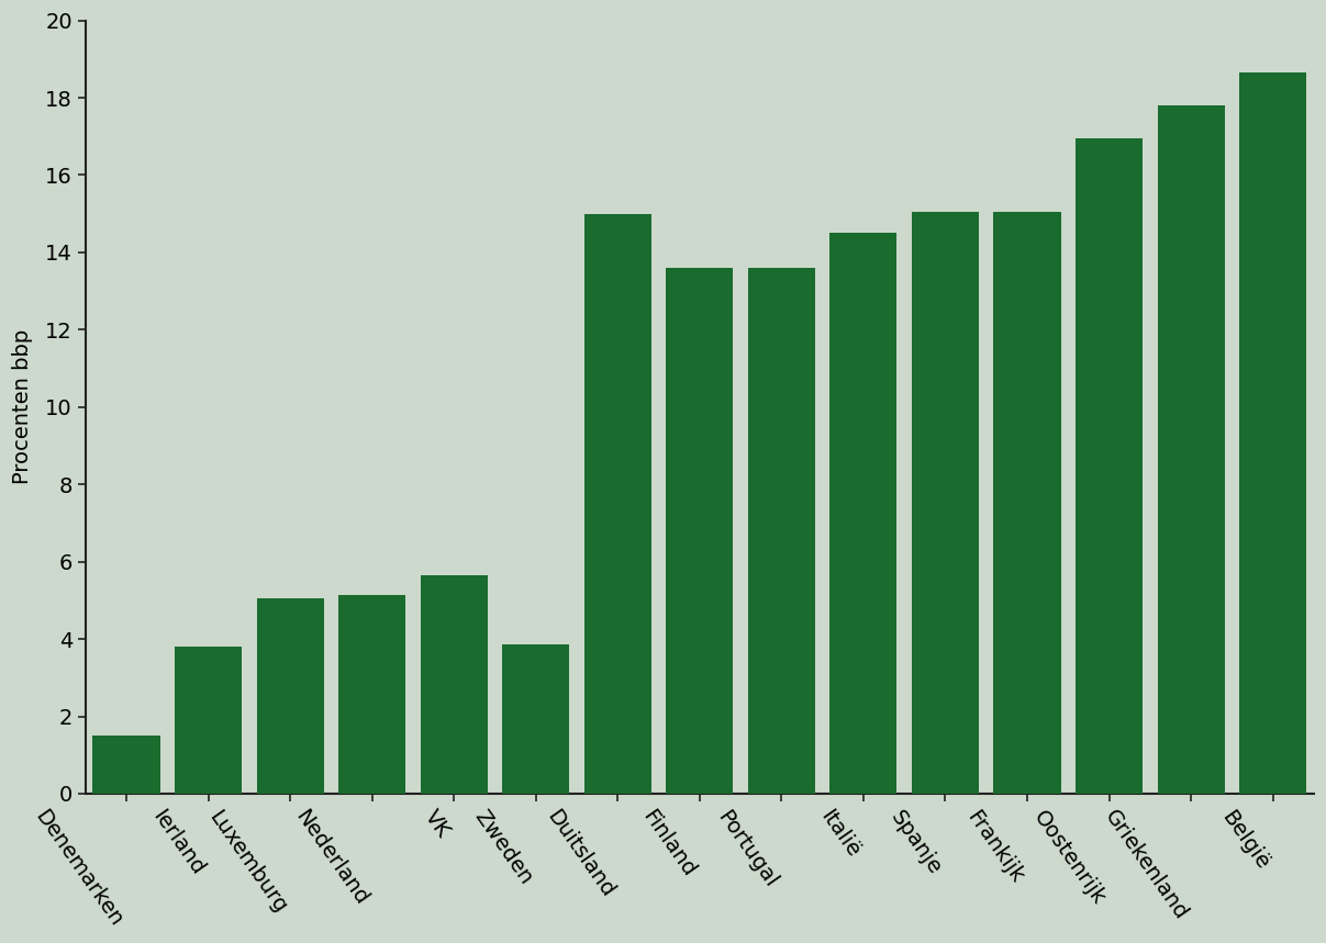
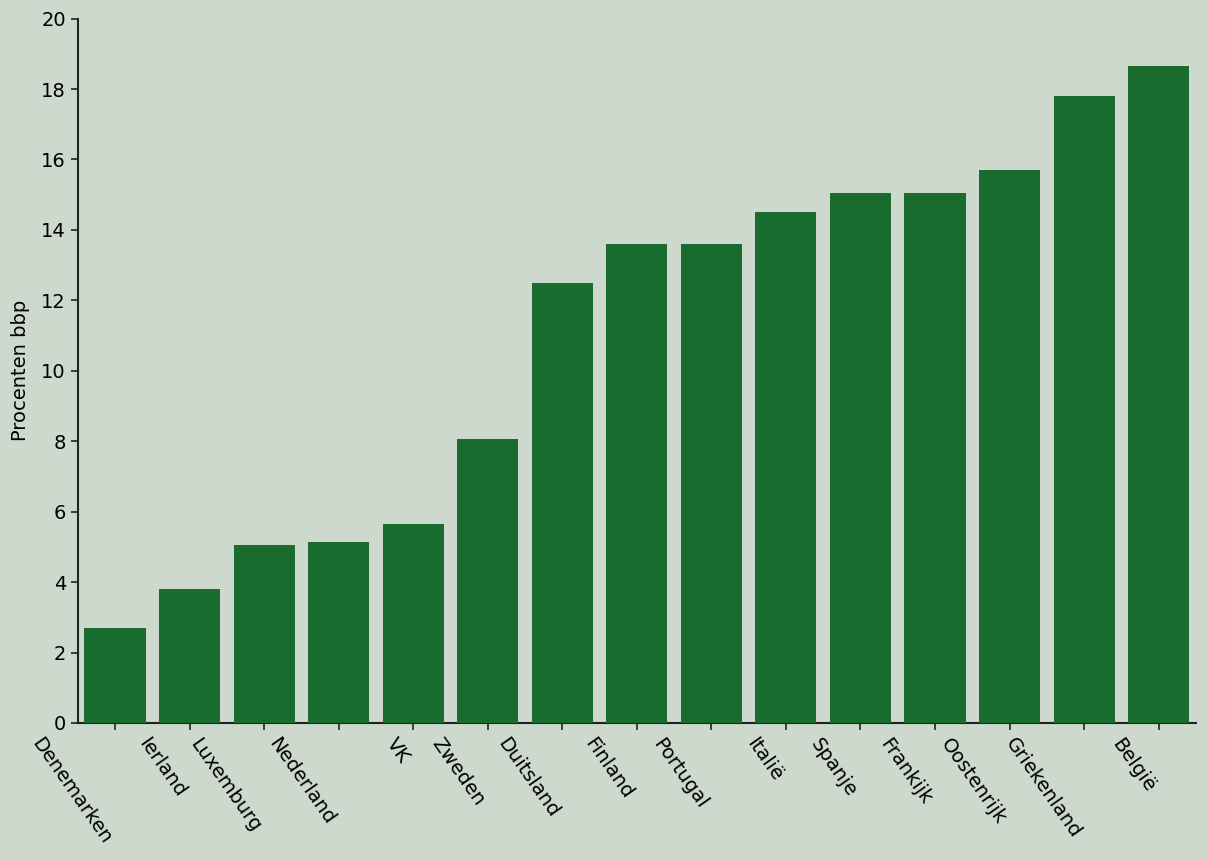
Denemarken: 1.50 -> 2.70
Zweden: 3.85 -> 8.05
Duitsland: 15.00 -> 12.50
Oostenrijk: 16.95 -> 15.70
